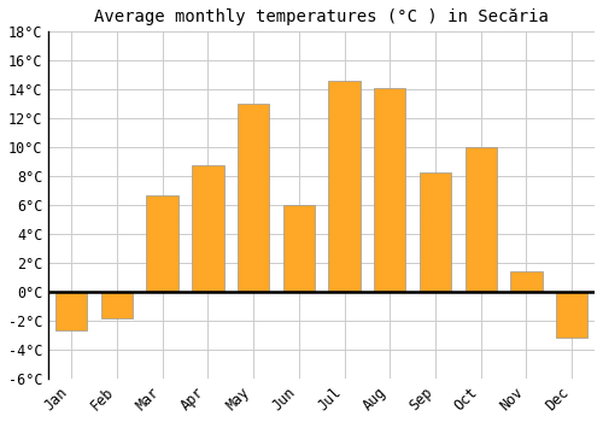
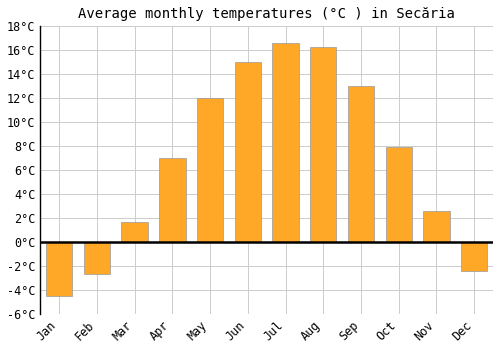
Jan: -2.7°C -> -4.5°C
Feb: -1.8°C -> -2.7°C
Mar: 6.7°C -> 1.7°C
Apr: 8.8°C -> 7.0°C
May: 13.0°C -> 12.0°C
Jun: 6.0°C -> 15.0°C
Jul: 14.6°C -> 16.6°C
Aug: 14.1°C -> 16.3°C
Sep: 8.3°C -> 13.0°C
Oct: 10.0°C -> 7.9°C
Nov: 1.4°C -> 2.6°C
Dec: -3.2°C -> -2.4°C
